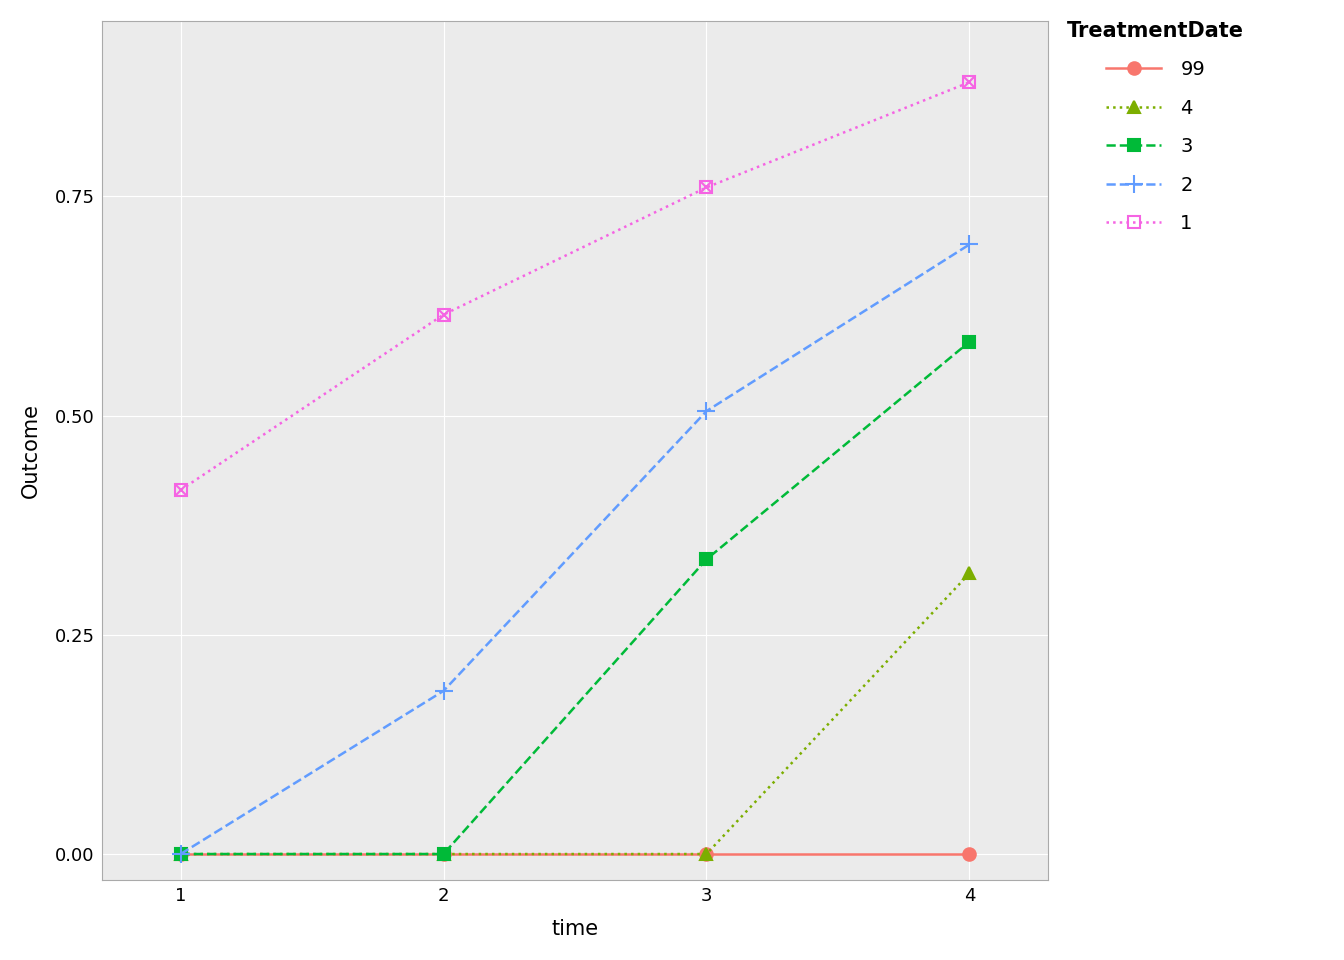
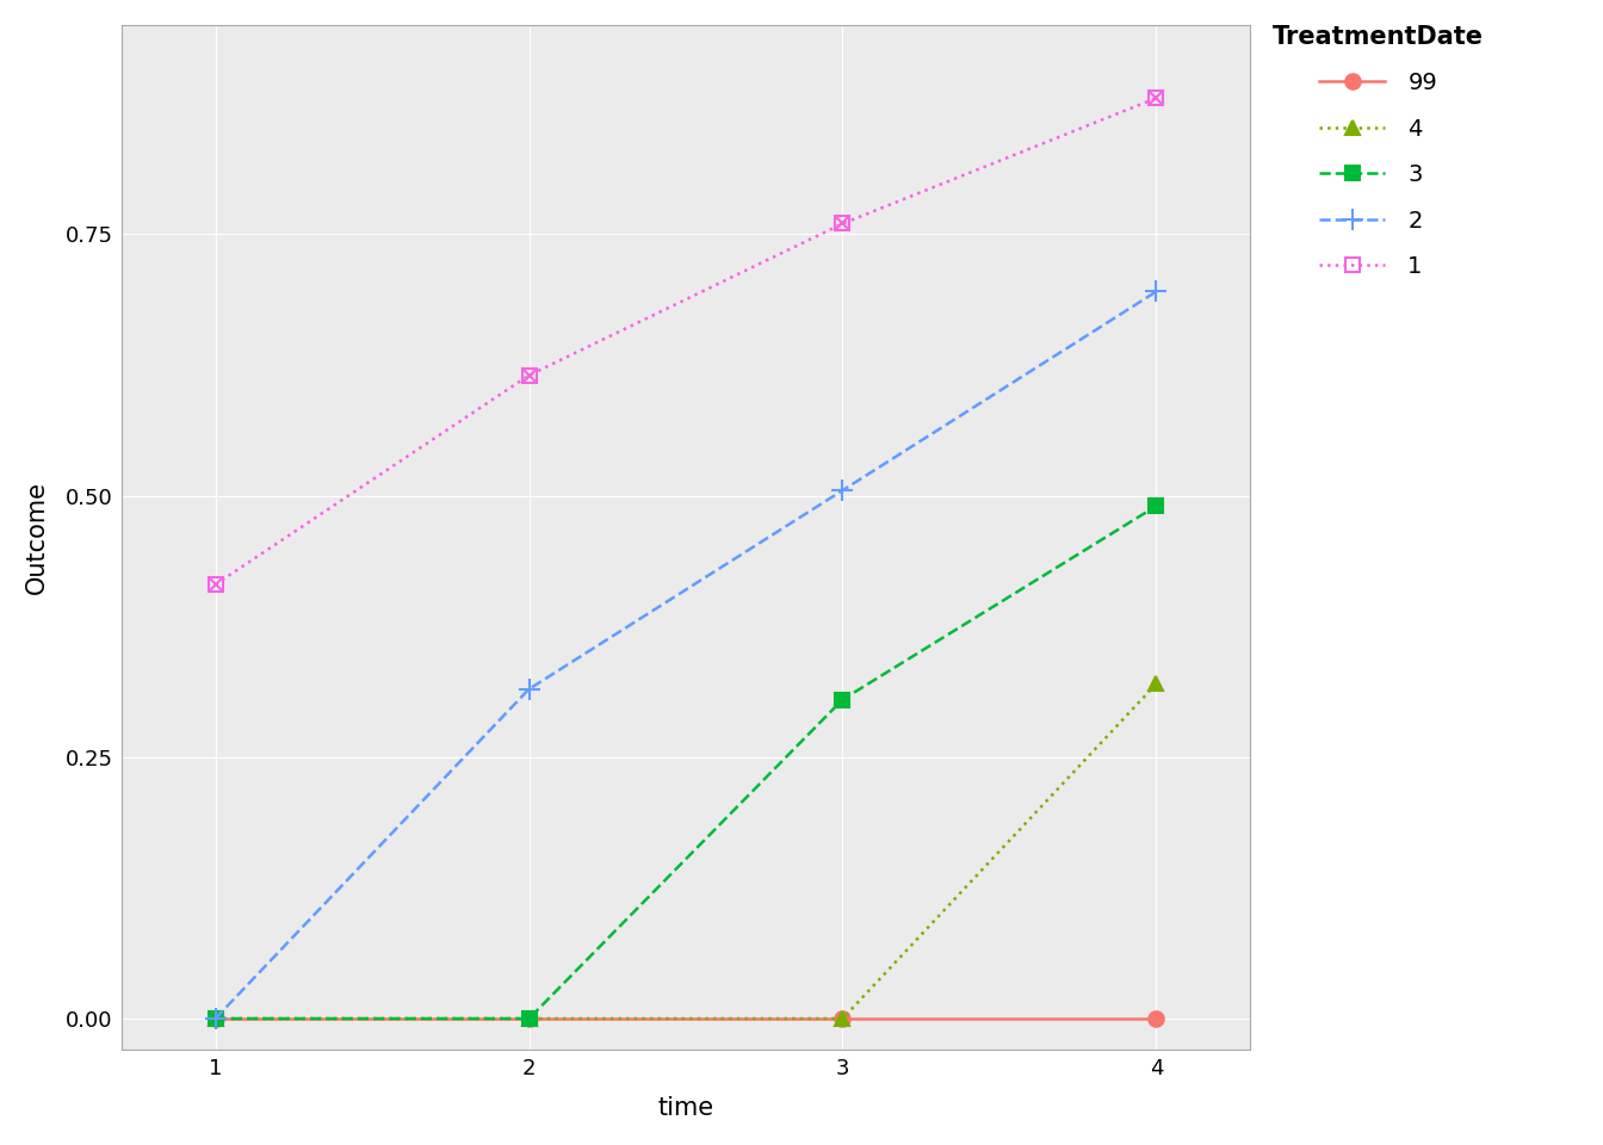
2/2: 0.186 -> 0.315
3/3: 0.336 -> 0.305
3/4: 0.584 -> 0.490
